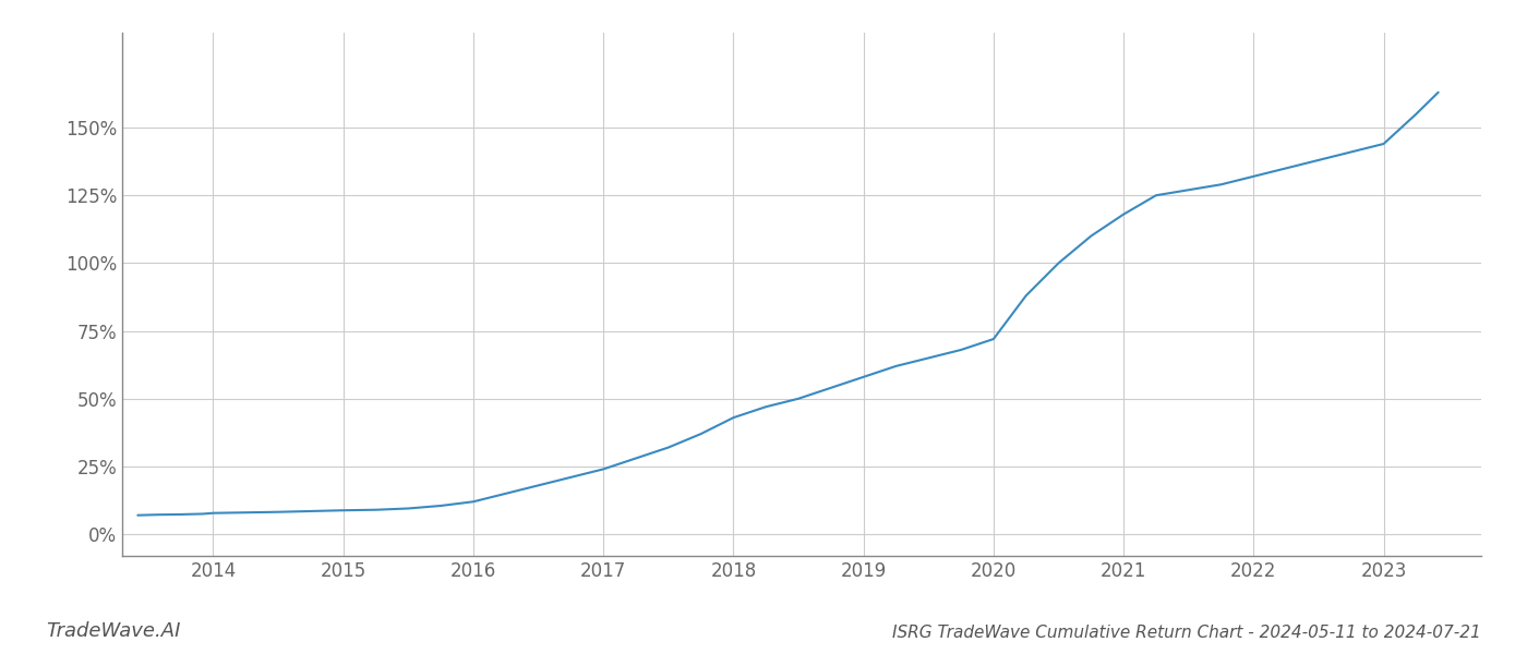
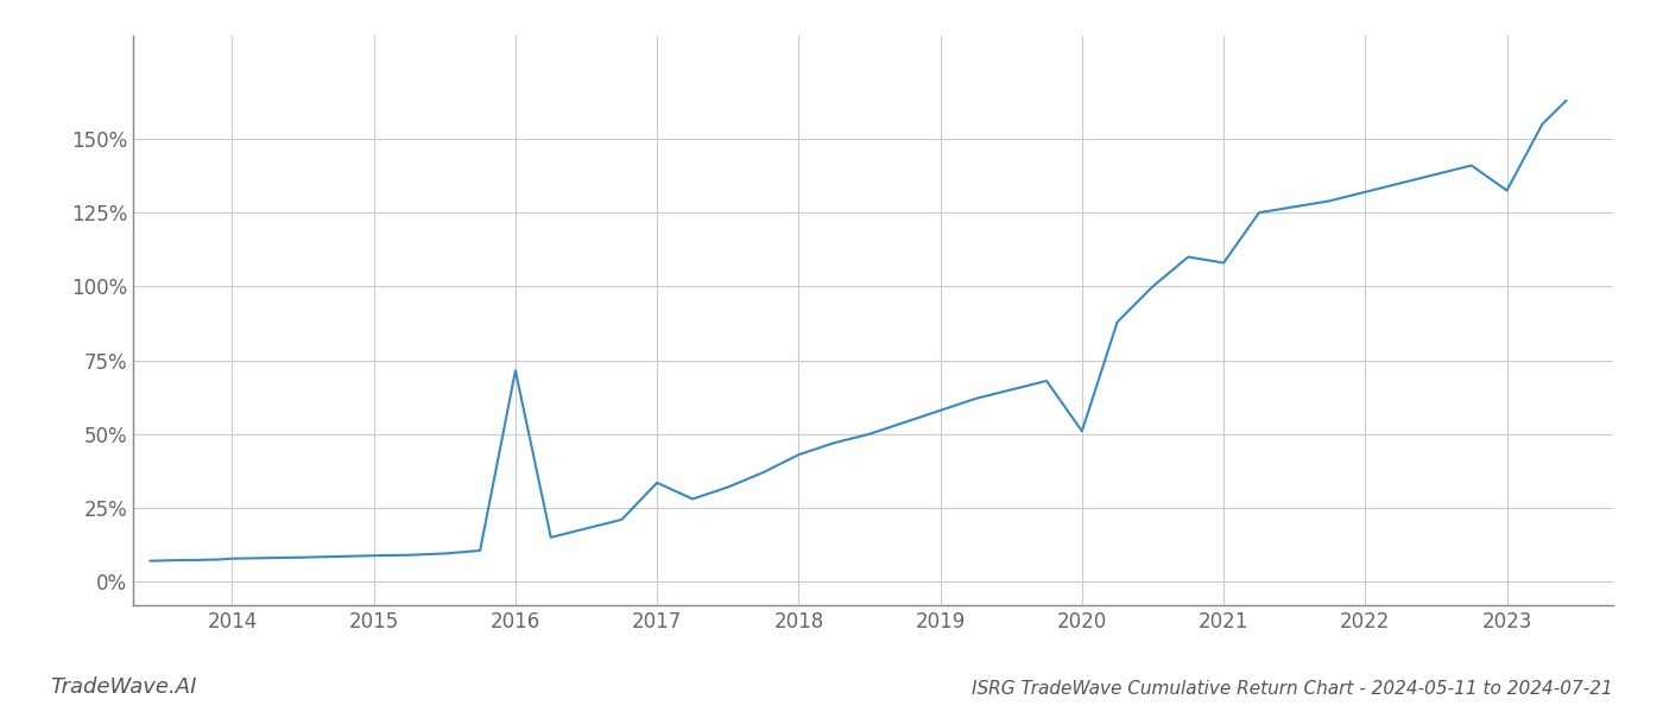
2016: 12.0% -> 71.5%
2017: 24.0% -> 33.5%
2020: 72.0% -> 51.0%
2021: 118.0% -> 108.0%
2023: 144.0% -> 132.5%
